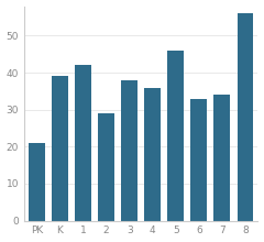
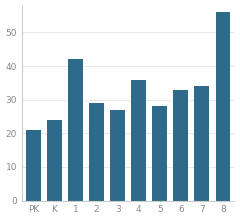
K: 39 -> 24
3: 38 -> 27
5: 46 -> 28
